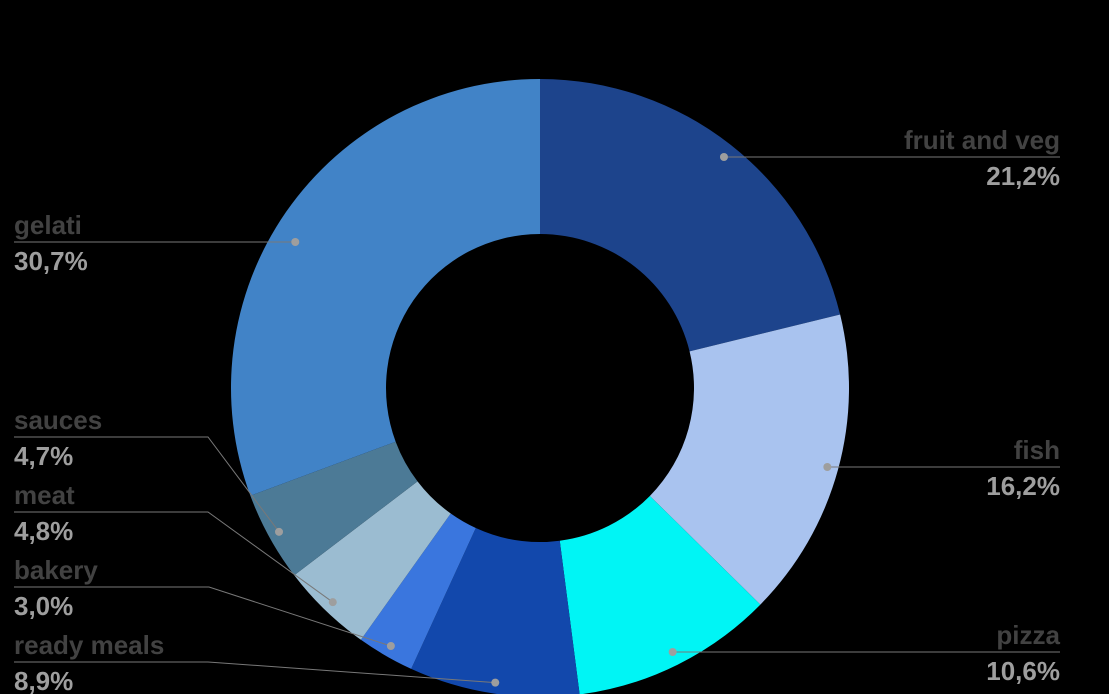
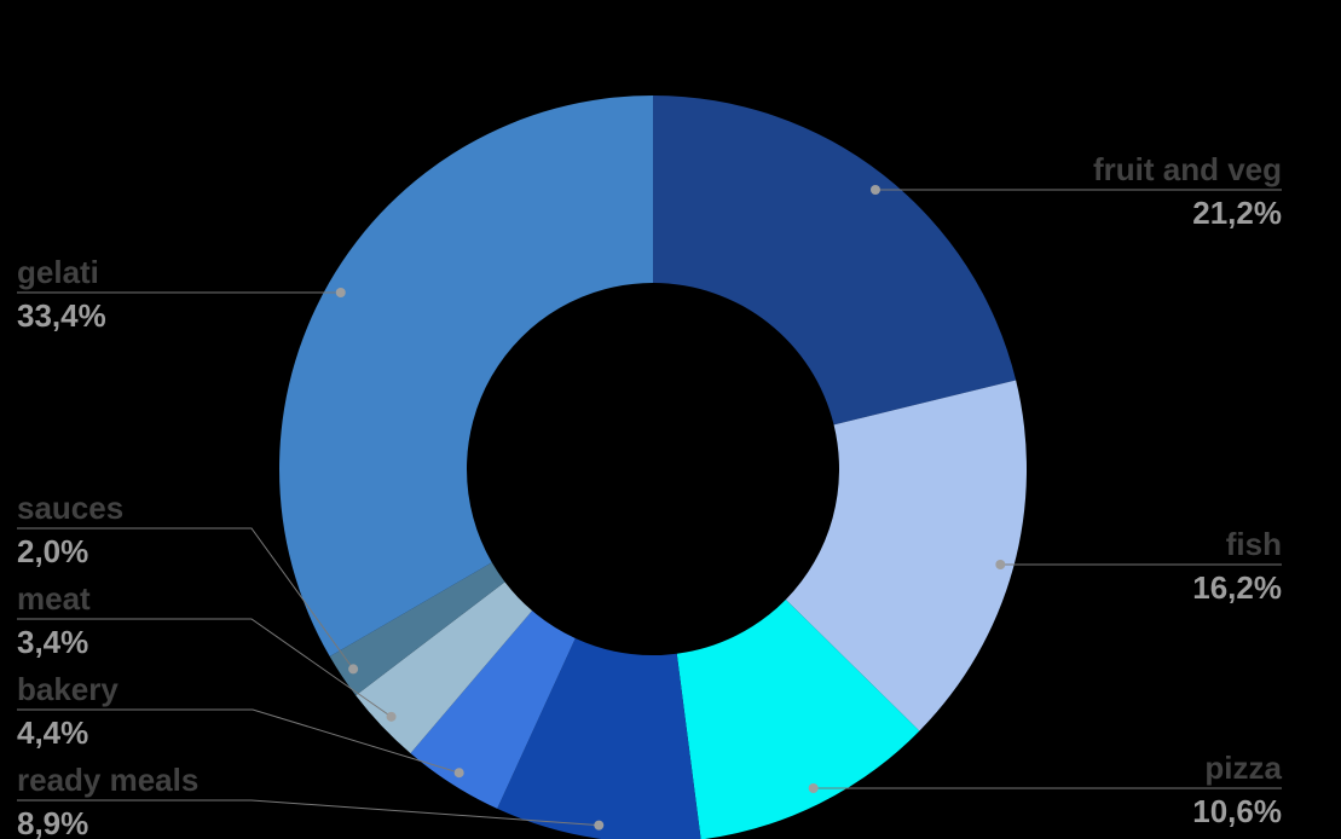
bakery: 3,0% -> 4,4%
meat: 4,8% -> 3,4%
sauces: 4,7% -> 2,0%
gelati: 30,7% -> 33,4%
